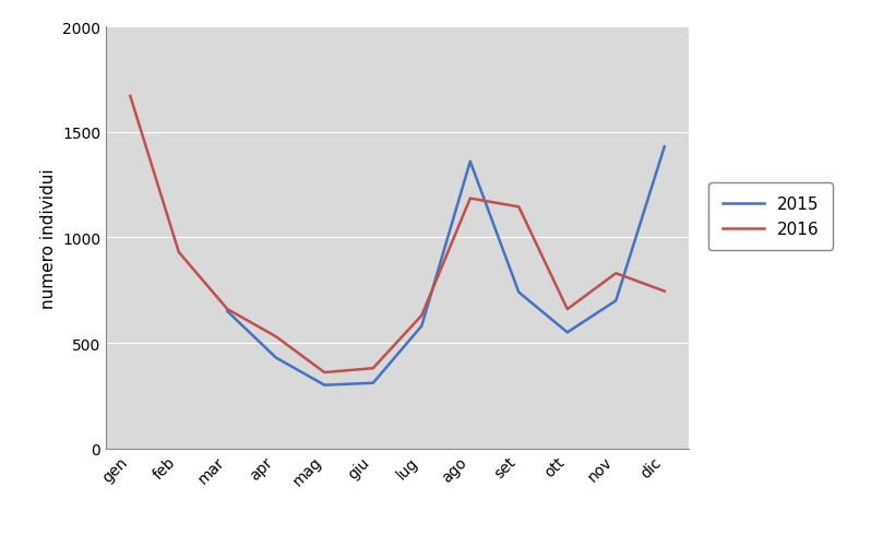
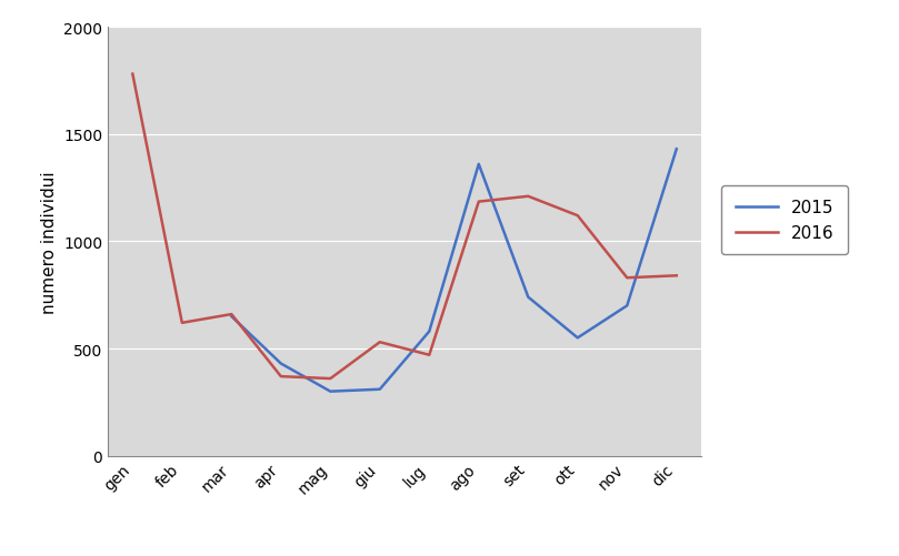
2016/gen: 1670 -> 1780
2016/feb: 930 -> 620
2016/apr: 530 -> 370
2016/giu: 380 -> 530
2016/lug: 630 -> 470
2016/set: 1140 -> 1210
2016/ott: 660 -> 1120
2016/dic: 740 -> 840
